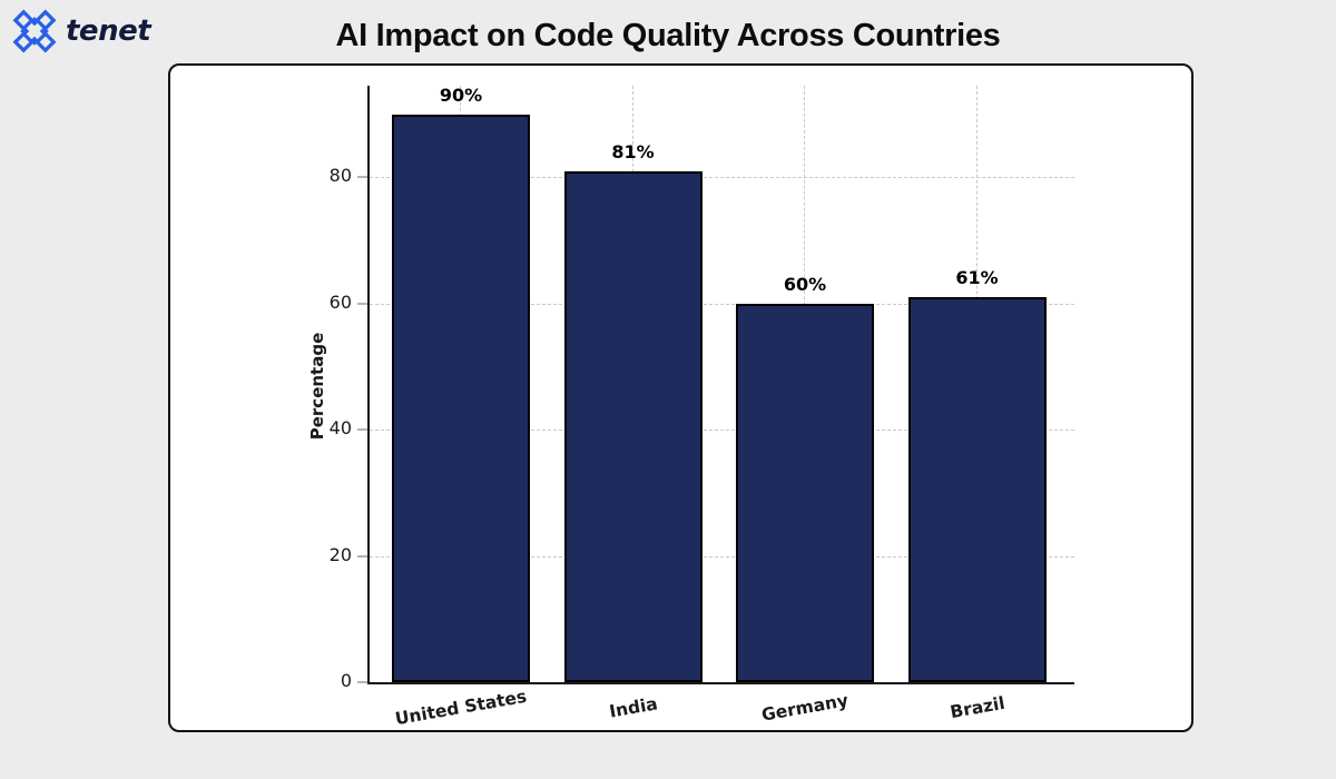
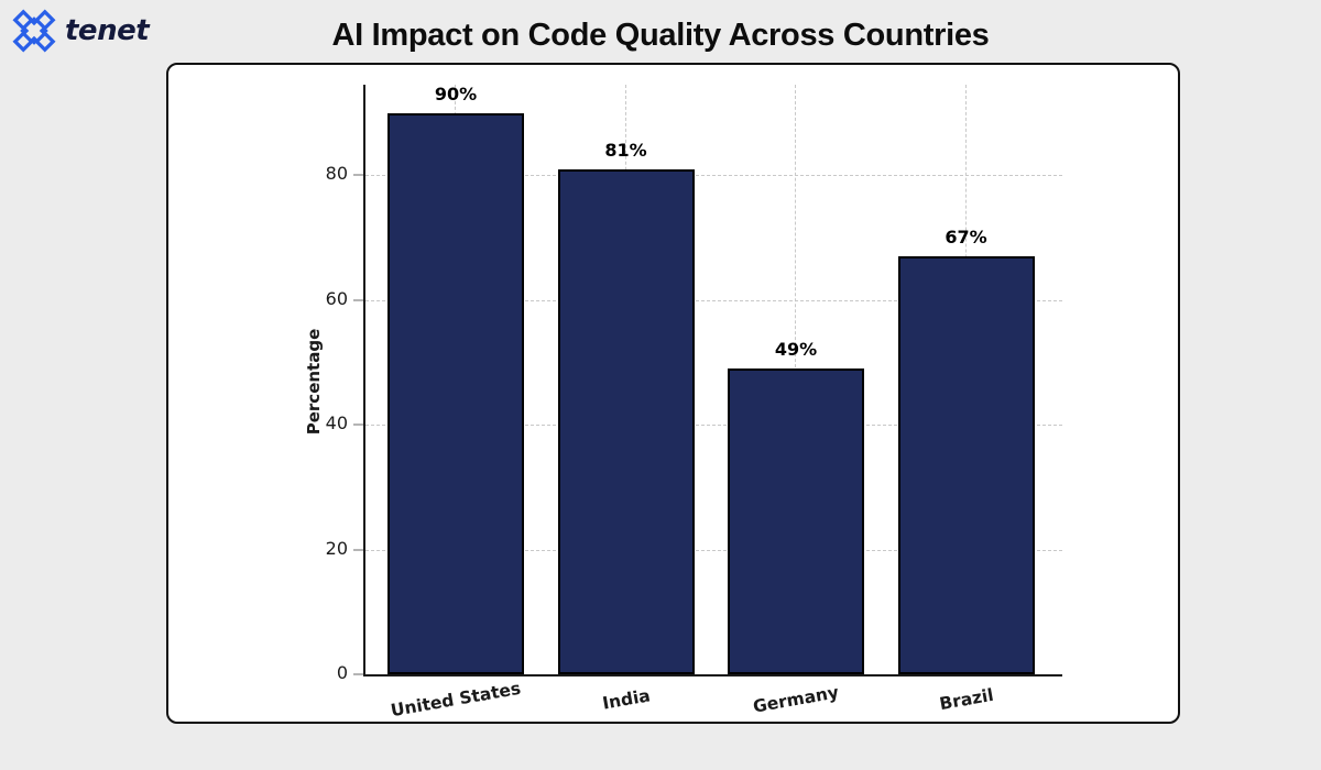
Germany: 60% -> 49%
Brazil: 61% -> 67%
